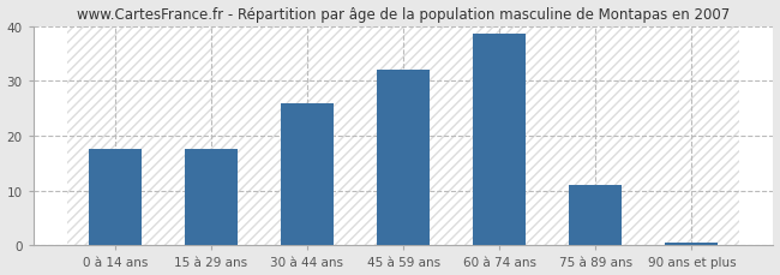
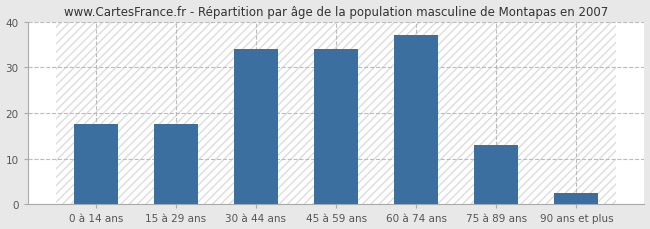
30 à 44 ans: 26.0 -> 34.0
45 à 59 ans: 32.0 -> 34.0
60 à 74 ans: 38.5 -> 37.0
75 à 89 ans: 11.0 -> 13.0
90 ans et plus: 0.5 -> 2.5
